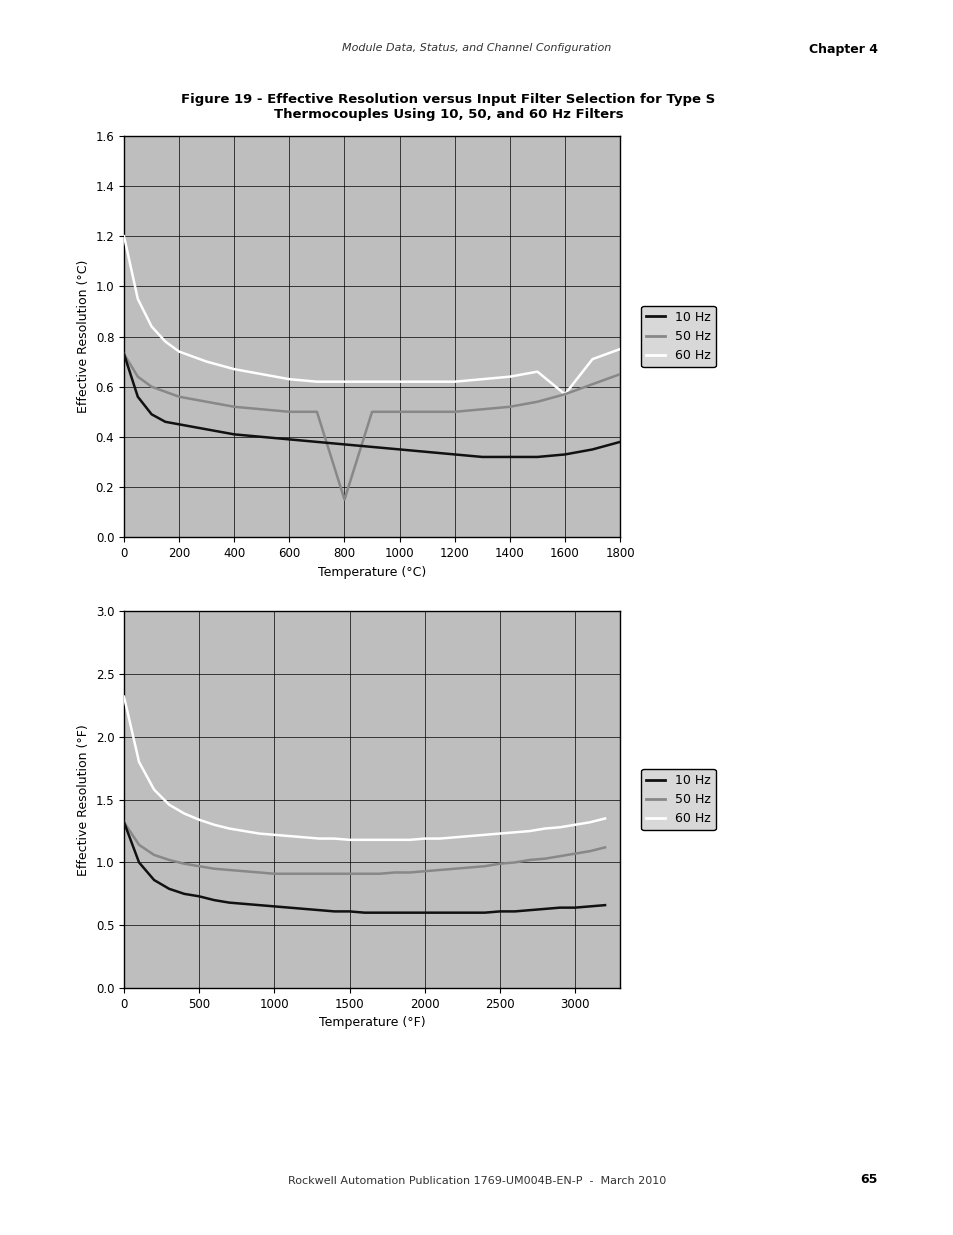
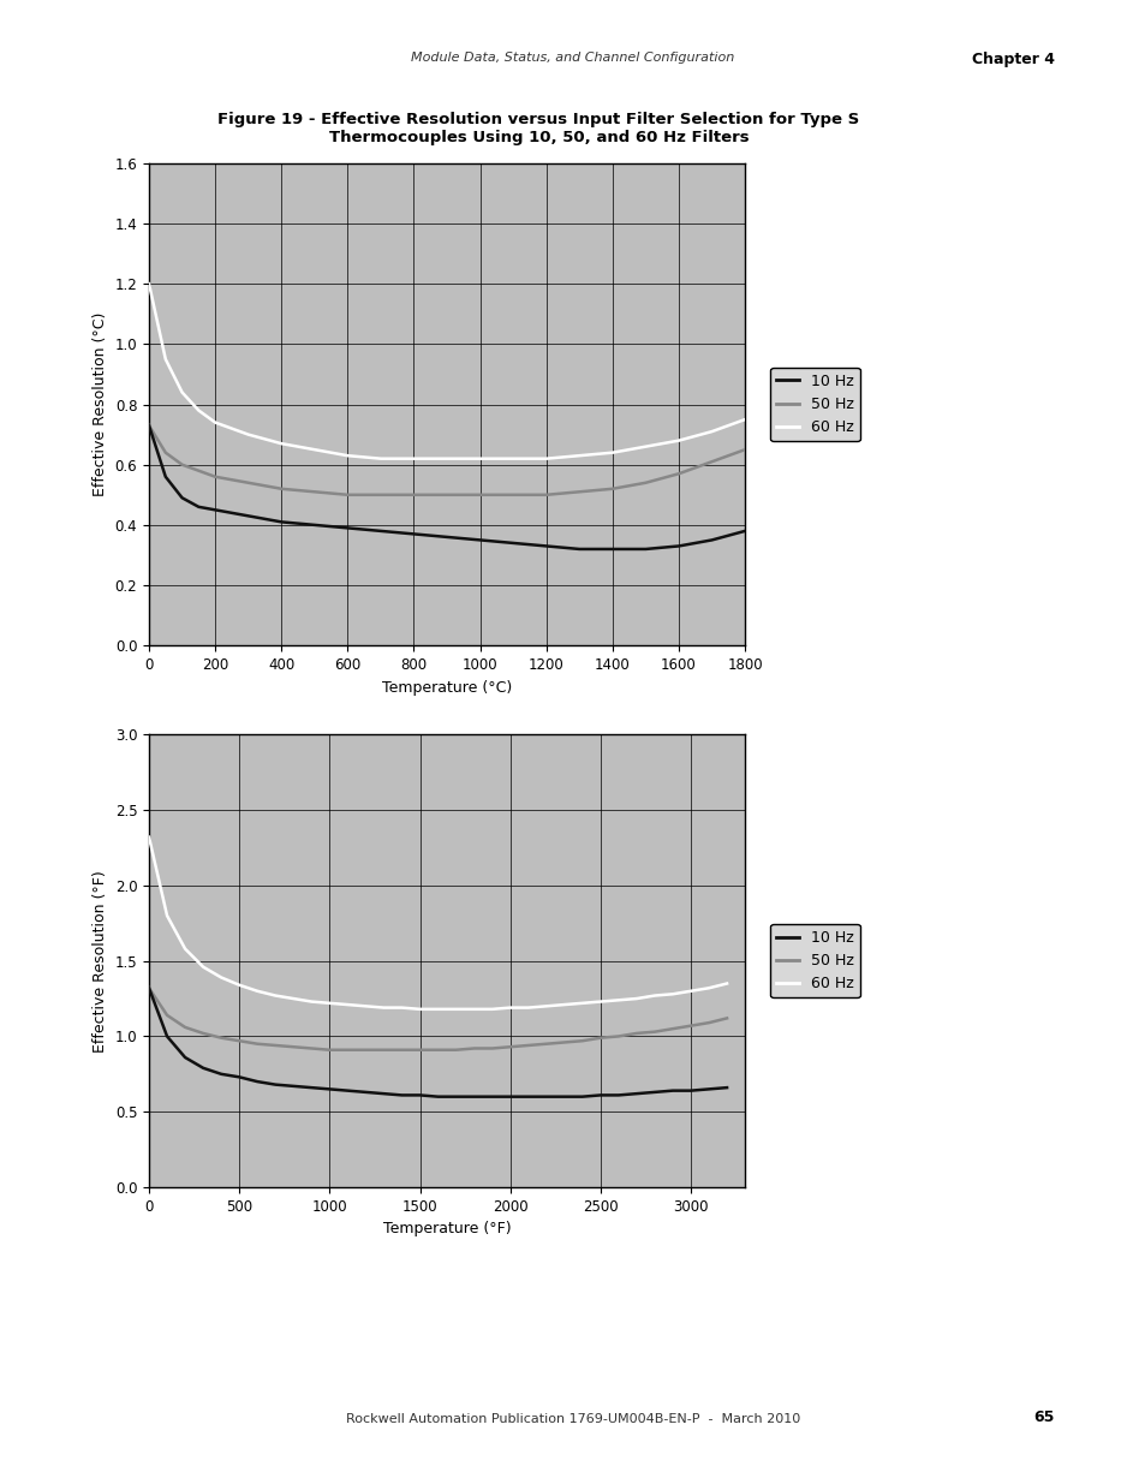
50 Hz/800: 0.15 -> 0.50
60 Hz/1600: 0.57 -> 0.68
